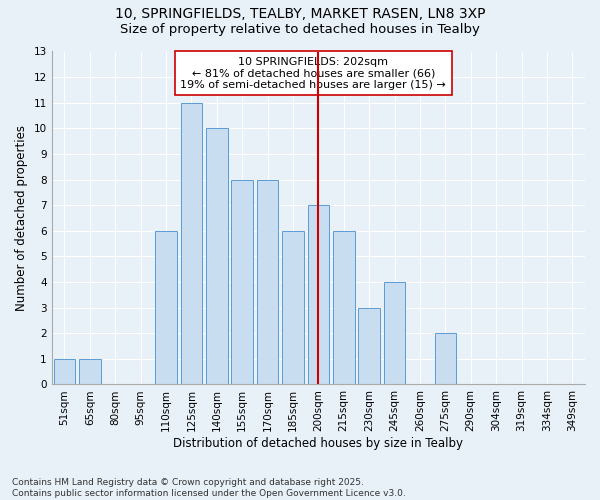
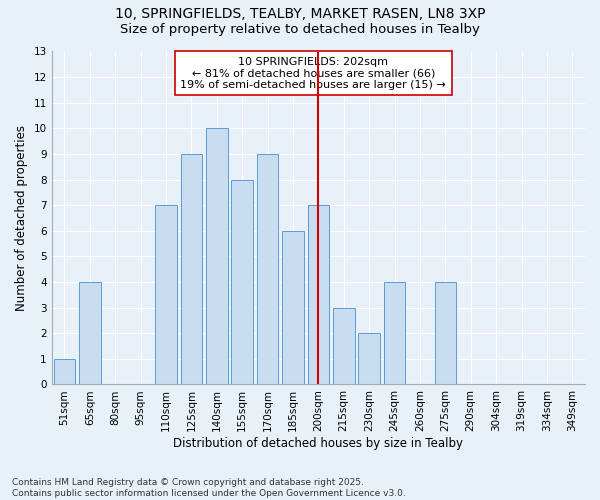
65sqm: 1 -> 4
110sqm: 6 -> 7
125sqm: 11 -> 9
170sqm: 8 -> 9
215sqm: 6 -> 3
230sqm: 3 -> 2
275sqm: 2 -> 4
